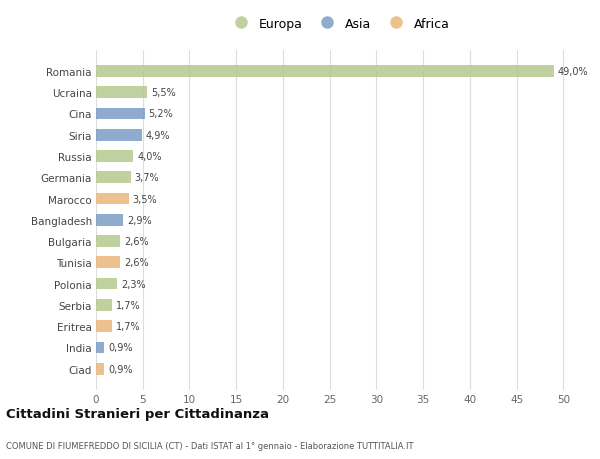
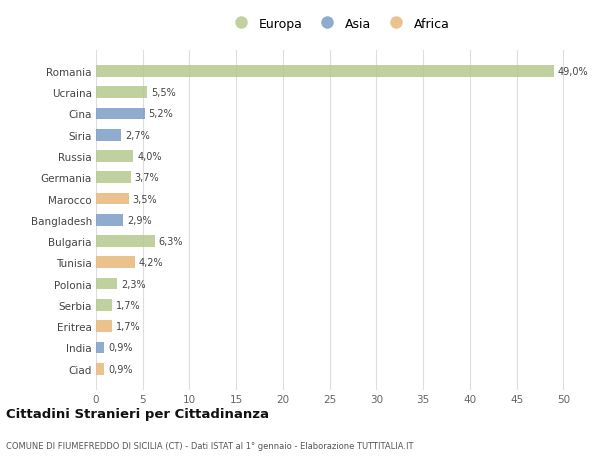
Siria: 4,9% -> 2,7%
Bulgaria: 2,6% -> 6,3%
Tunisia: 2,6% -> 4,2%
